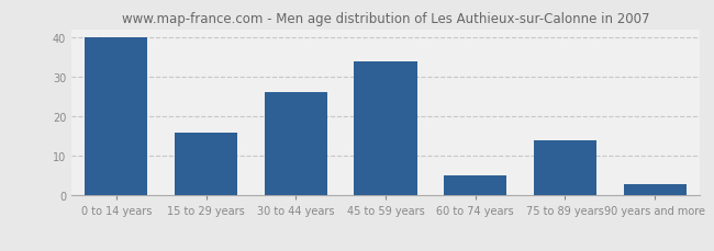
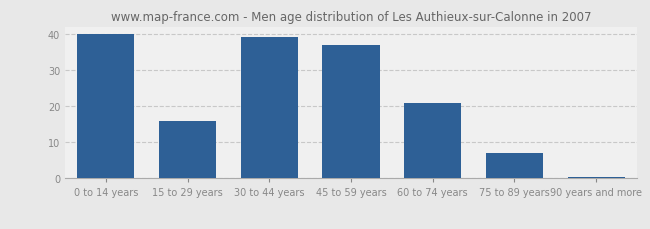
30 to 44 years: 26.0 -> 39.0
45 to 59 years: 34.0 -> 37.0
60 to 74 years: 5.0 -> 21.0
75 to 89 years: 14.0 -> 7.0
90 years and more: 3.0 -> 0.5
